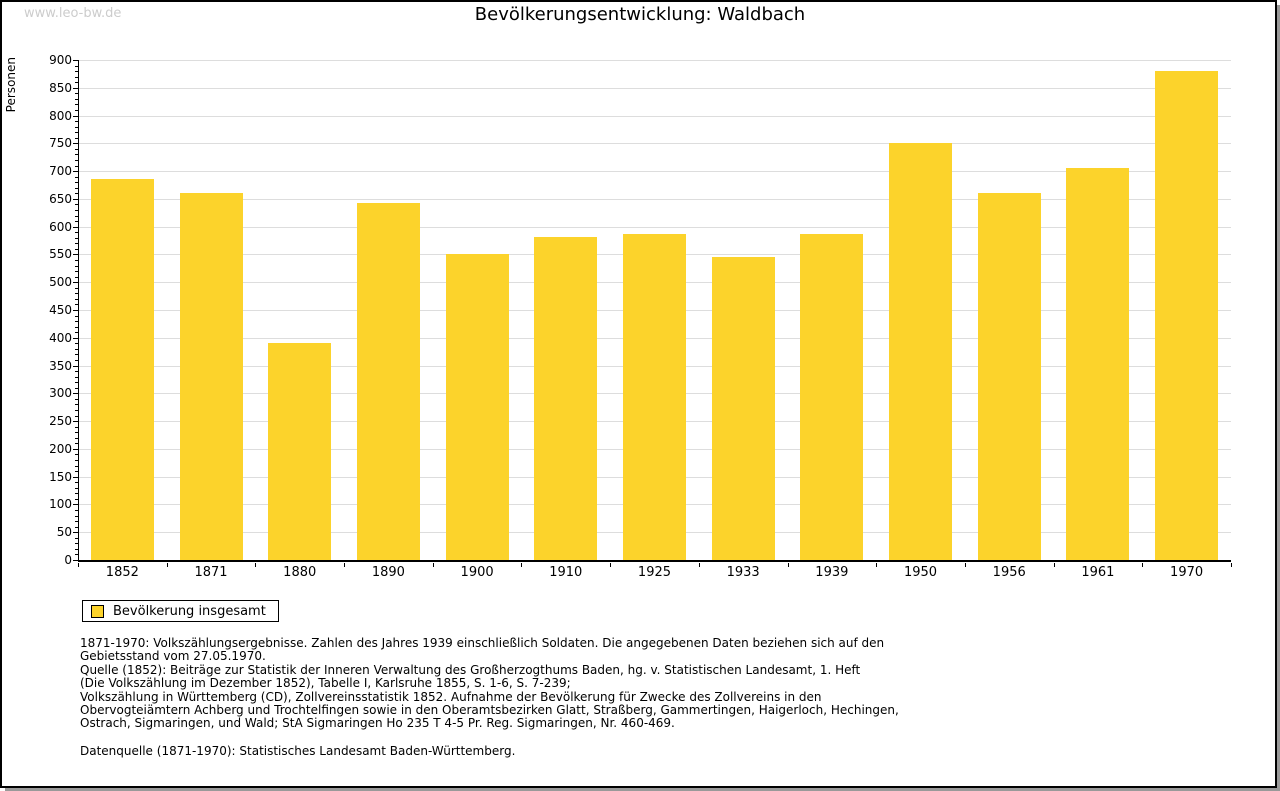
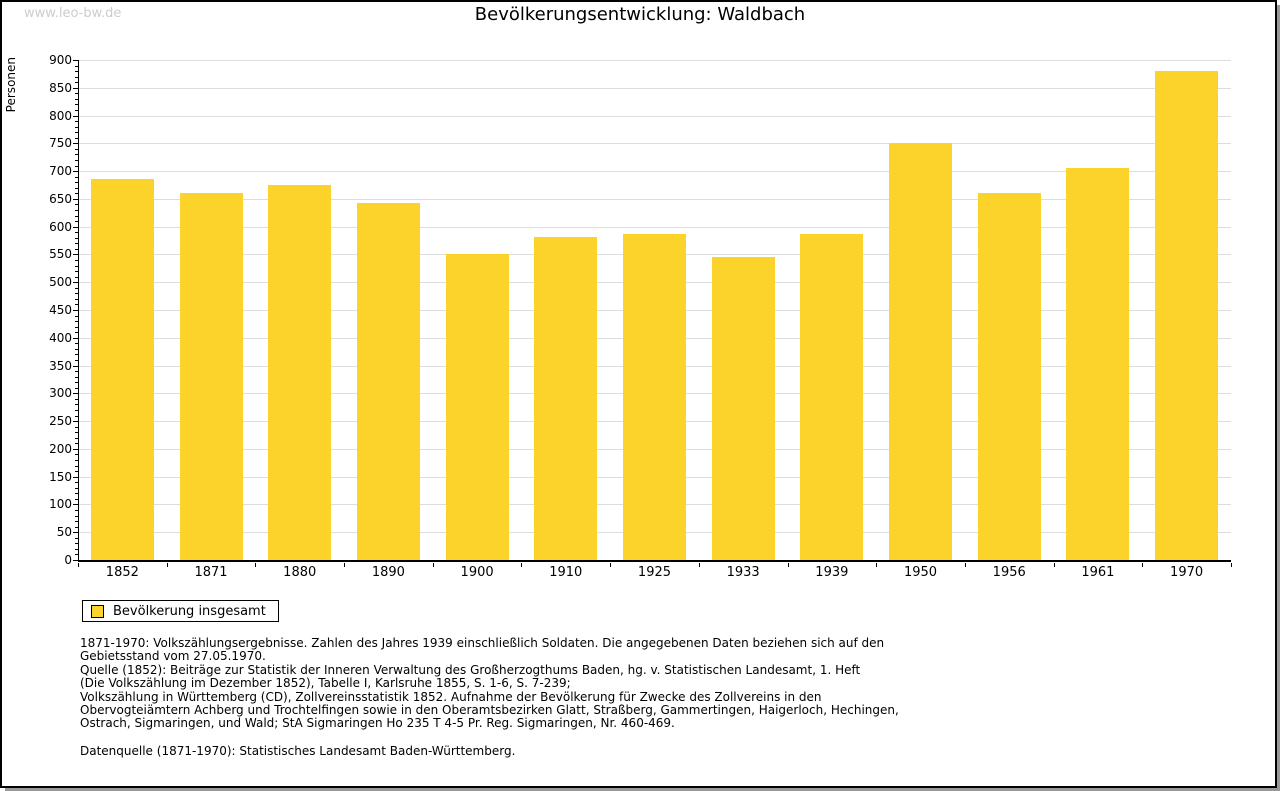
1880: 390 -> 680
